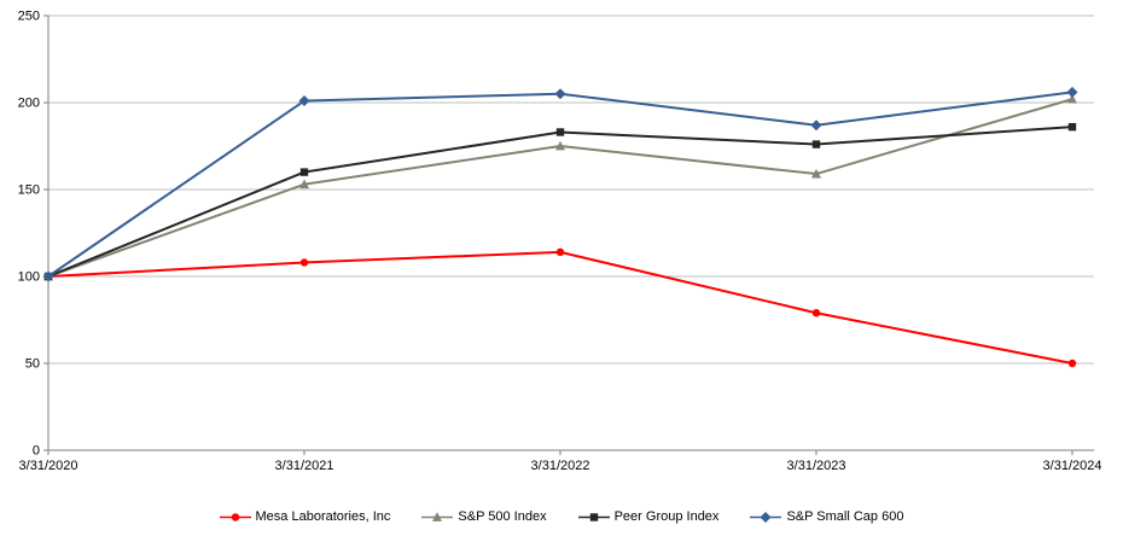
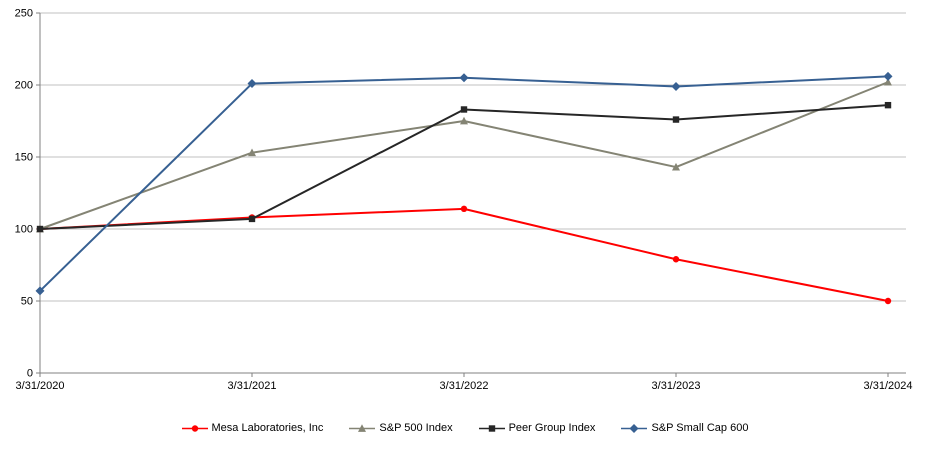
S&P Small Cap 600/3/31/2020: 100 -> 57
Peer Group Index/3/31/2021: 160 -> 107
S&P 500 Index/3/31/2023: 159 -> 143
S&P Small Cap 600/3/31/2023: 187 -> 199
